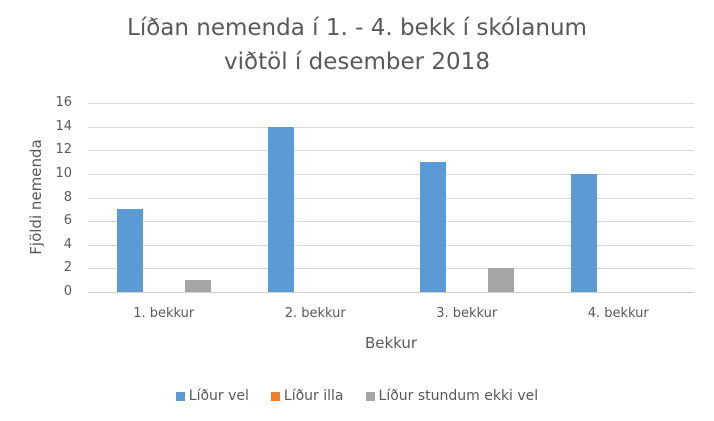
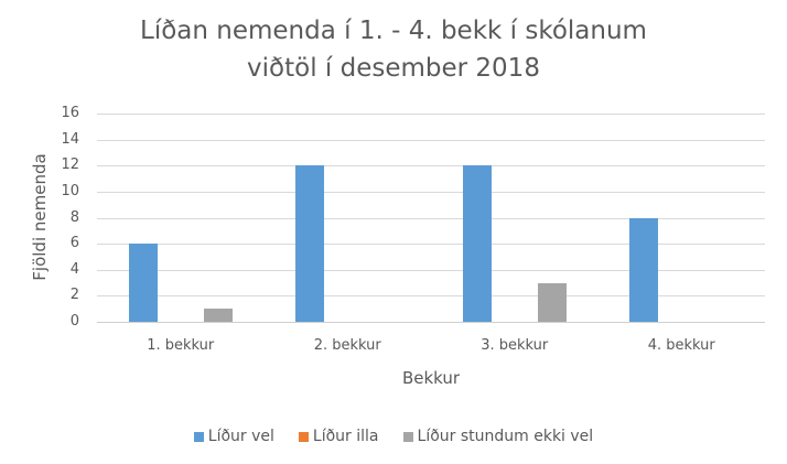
Líður vel/1. bekkur: 7 -> 6
Líður vel/2. bekkur: 14 -> 12
Líður vel/3. bekkur: 11 -> 12
Líður stundum ekki vel/3. bekkur: 2 -> 3
Líður vel/4. bekkur: 10 -> 8
